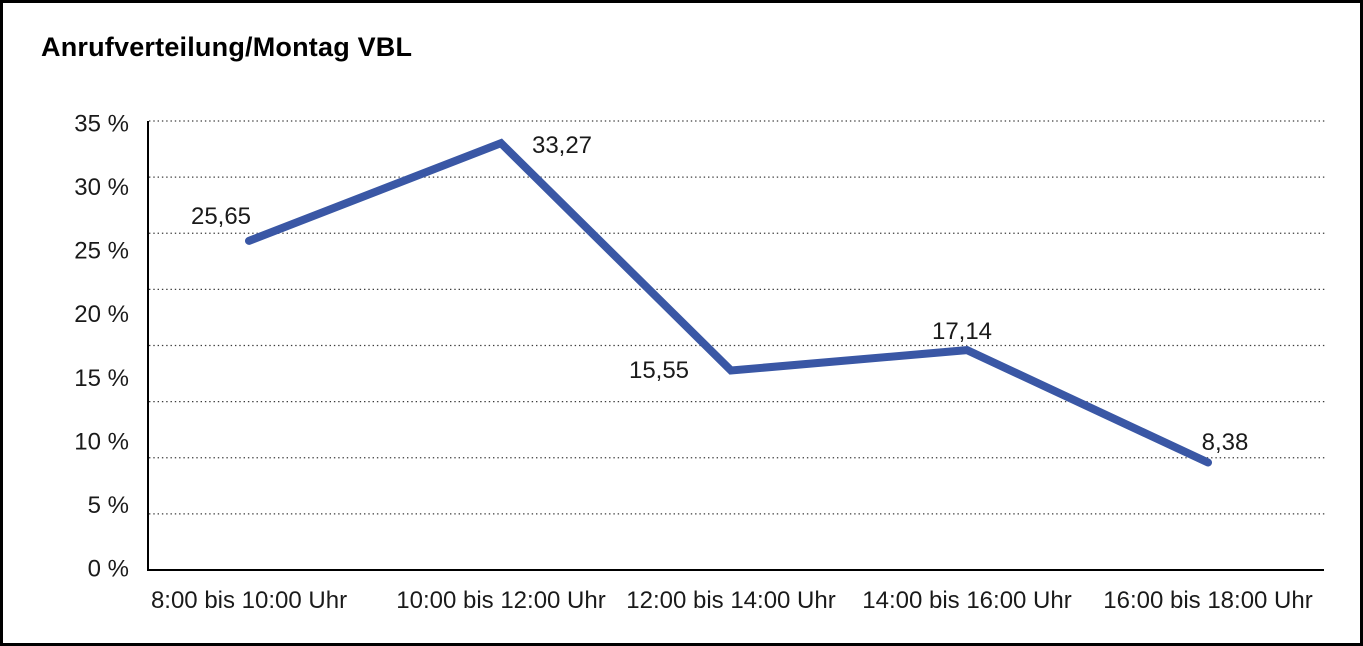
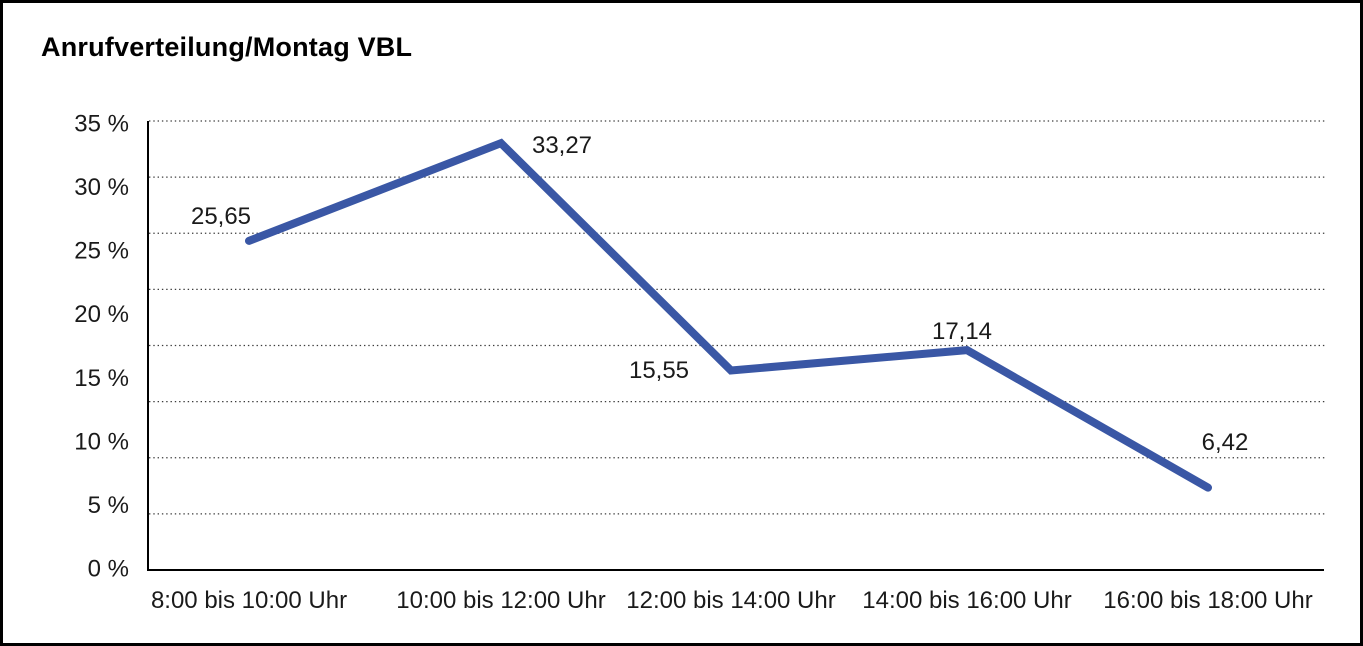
16:00 bis 18:00 Uhr: 8,38 -> 6,42
